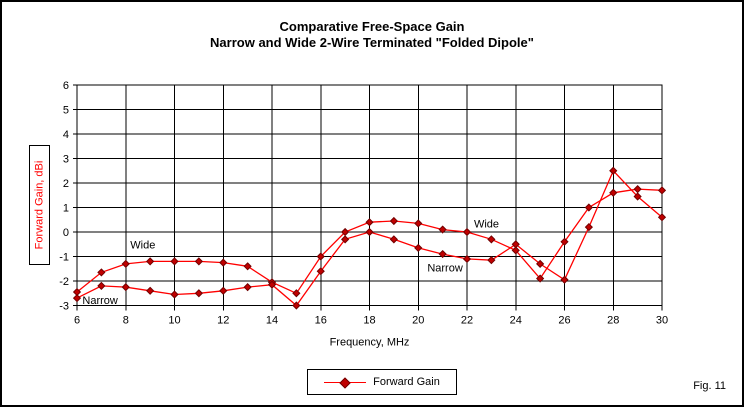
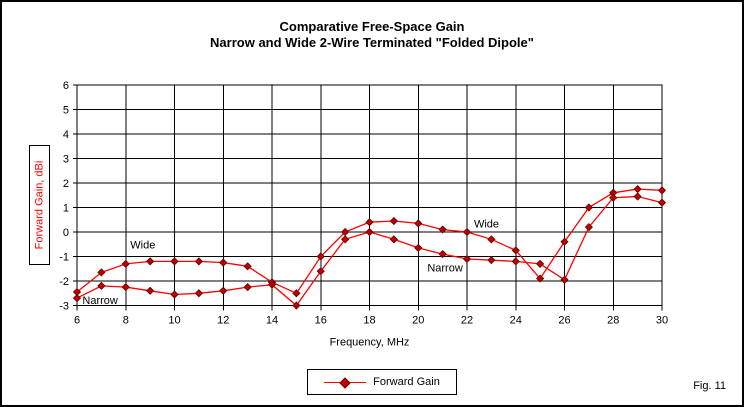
Narrow/24: -0.5 -> -1.2
Narrow/28: 2.5 -> 1.4
Narrow/30: 0.6 -> 1.2
